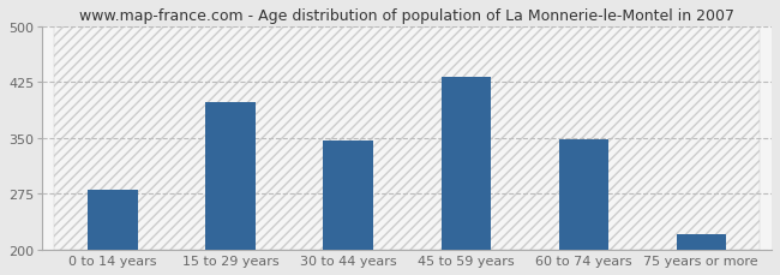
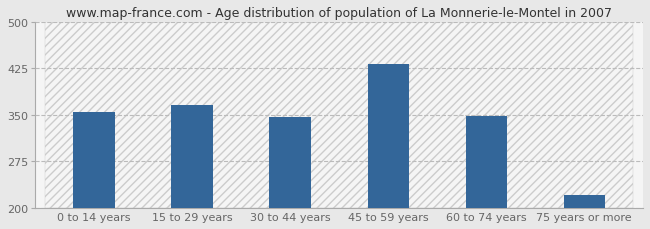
0 to 14 years: 280 -> 354
15 to 29 years: 398 -> 366
